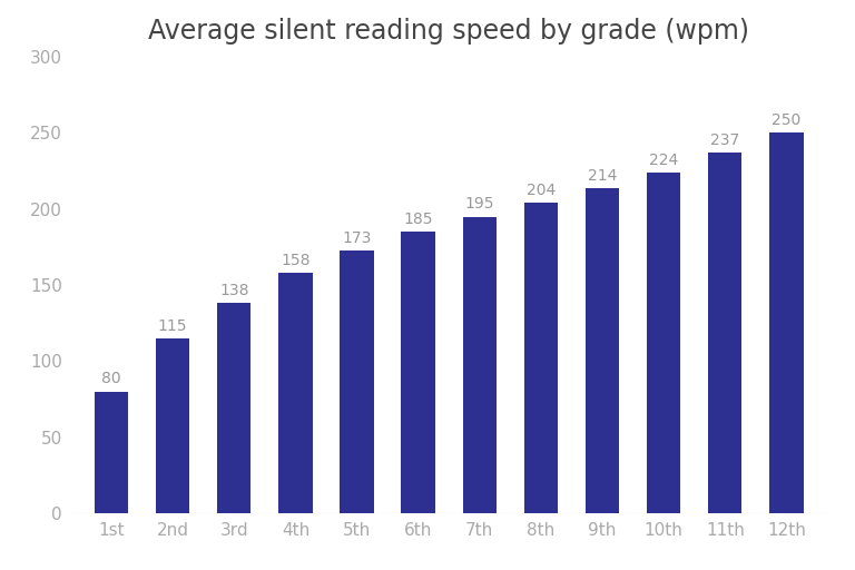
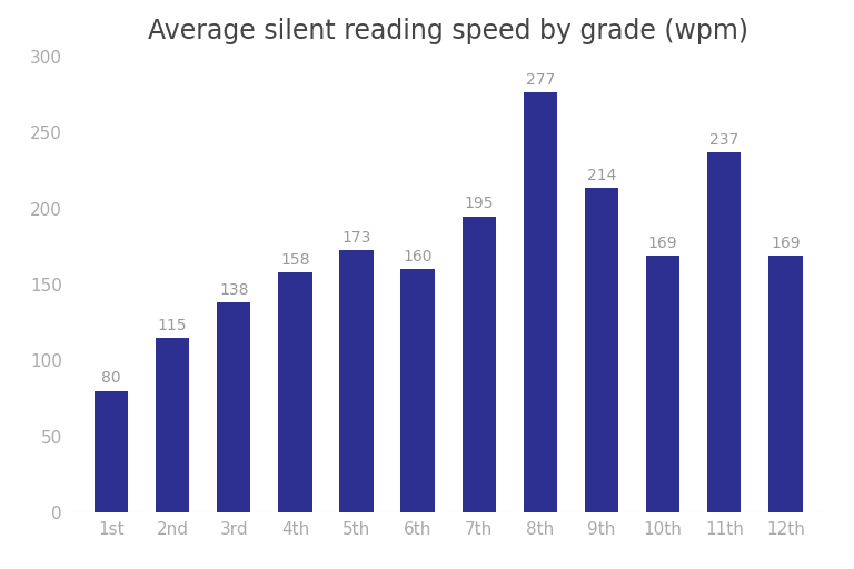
6th: 185 -> 160
8th: 204 -> 277
10th: 224 -> 169
12th: 250 -> 169
